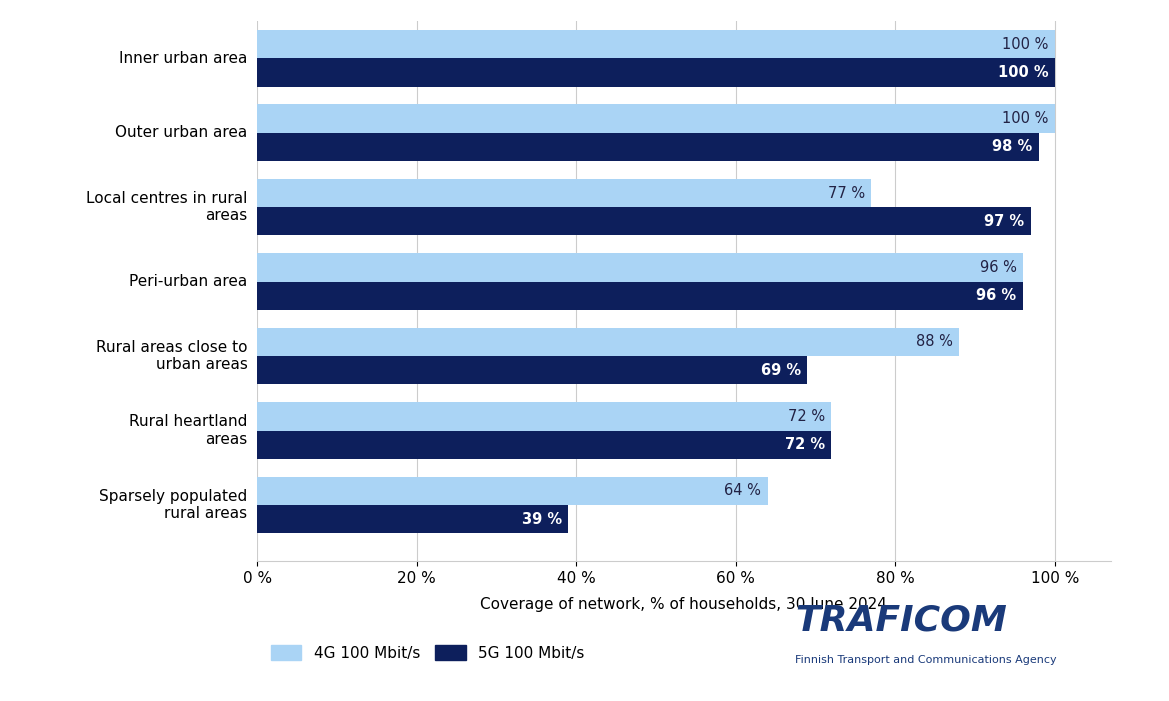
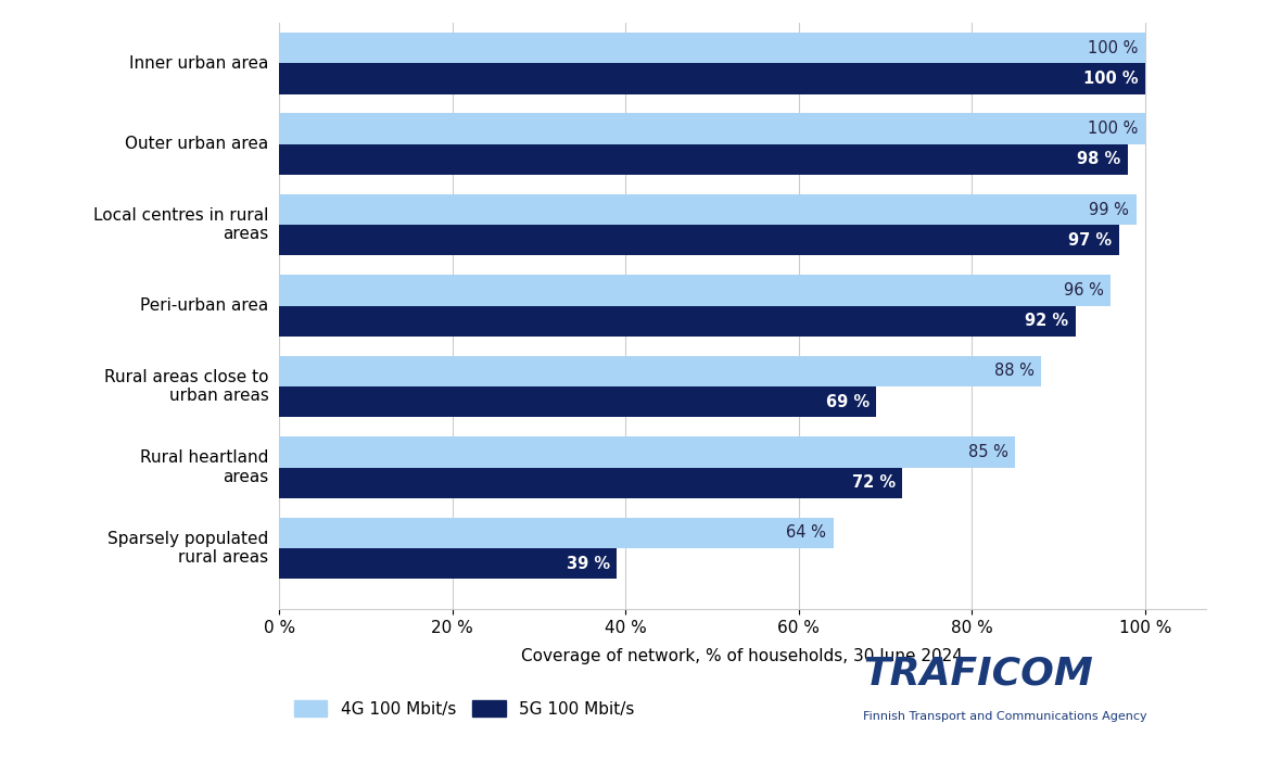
4G 100 Mbit/s/Local centres in rural areas: 77 -> 99
5G 100 Mbit/s/Peri-urban area: 96 -> 92
4G 100 Mbit/s/Rural heartland areas: 72 -> 85
